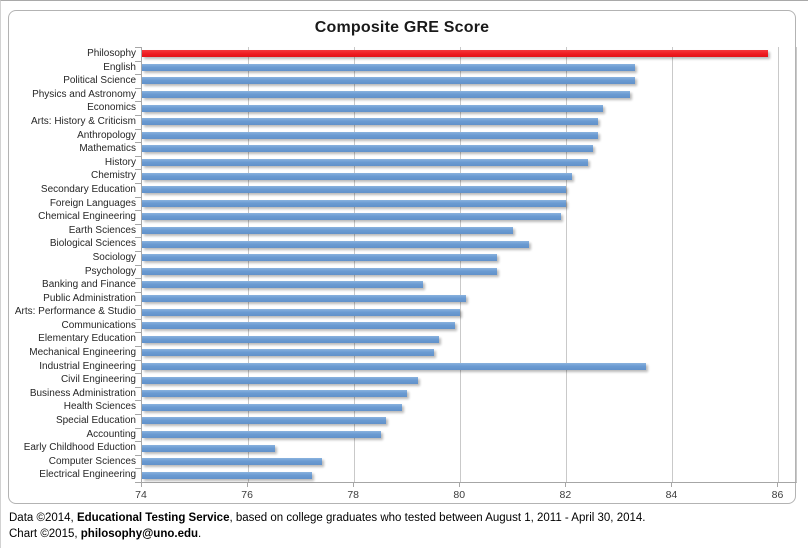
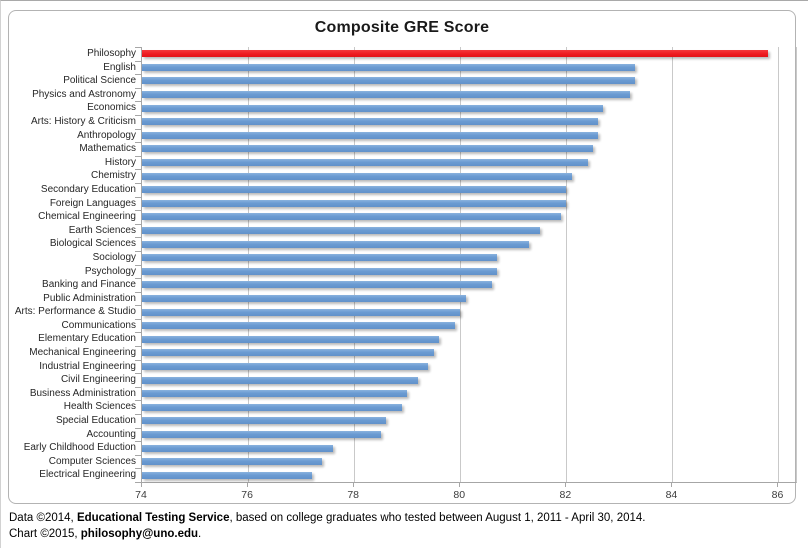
Earth Sciences: 81.0 -> 81.5
Banking and Finance: 79.3 -> 80.6
Industrial Engineering: 83.5 -> 79.4
Early Childhood Eduction: 76.5 -> 77.6
